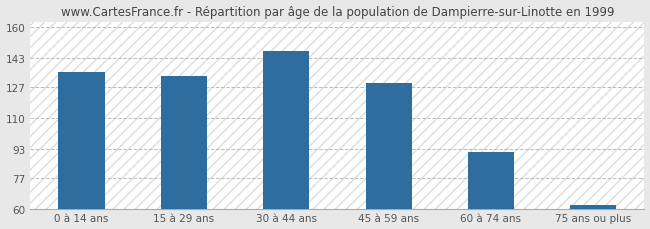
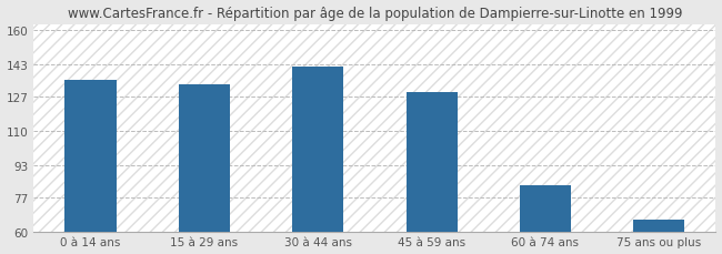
30 à 44 ans: 147 -> 142
60 à 74 ans: 91 -> 83
75 ans ou plus: 62 -> 66
